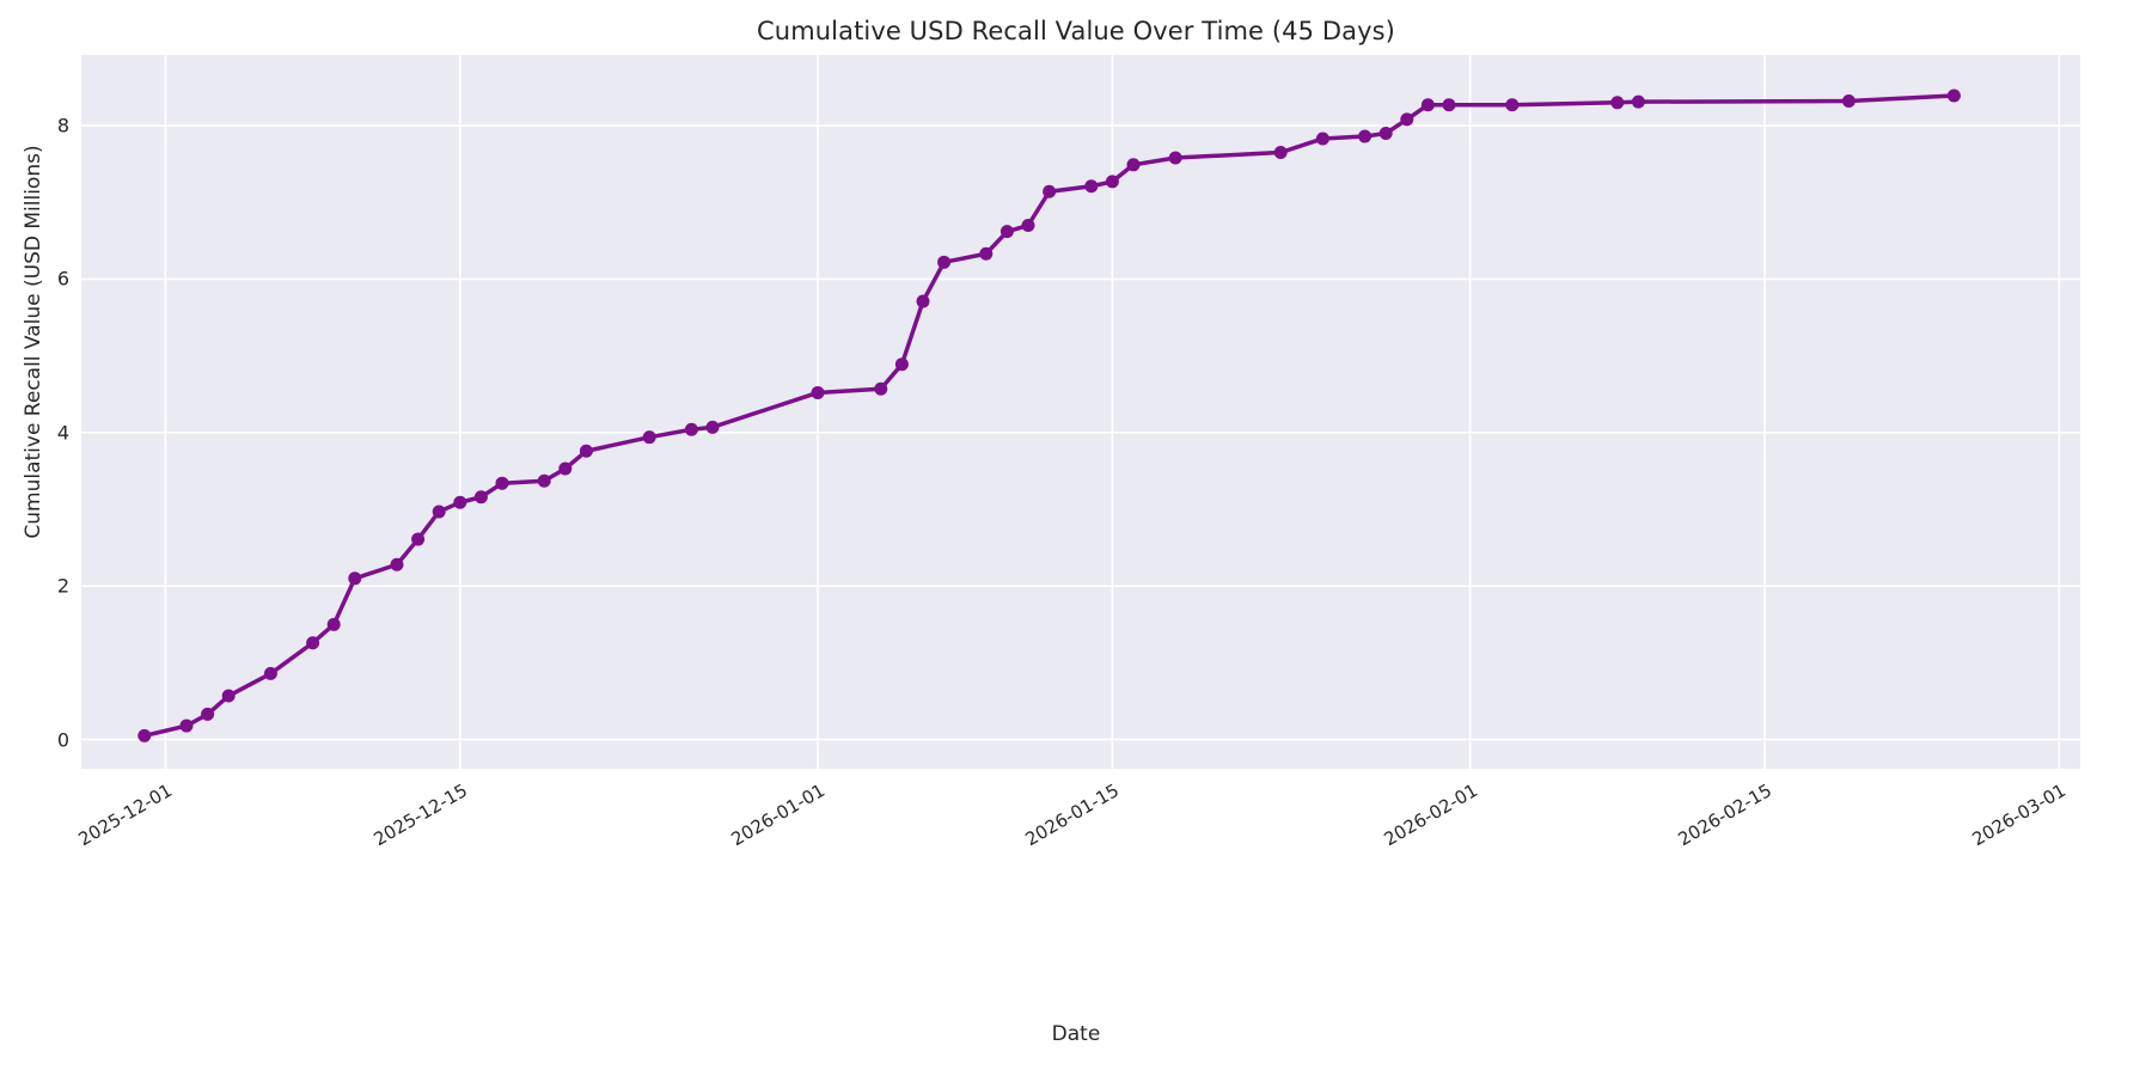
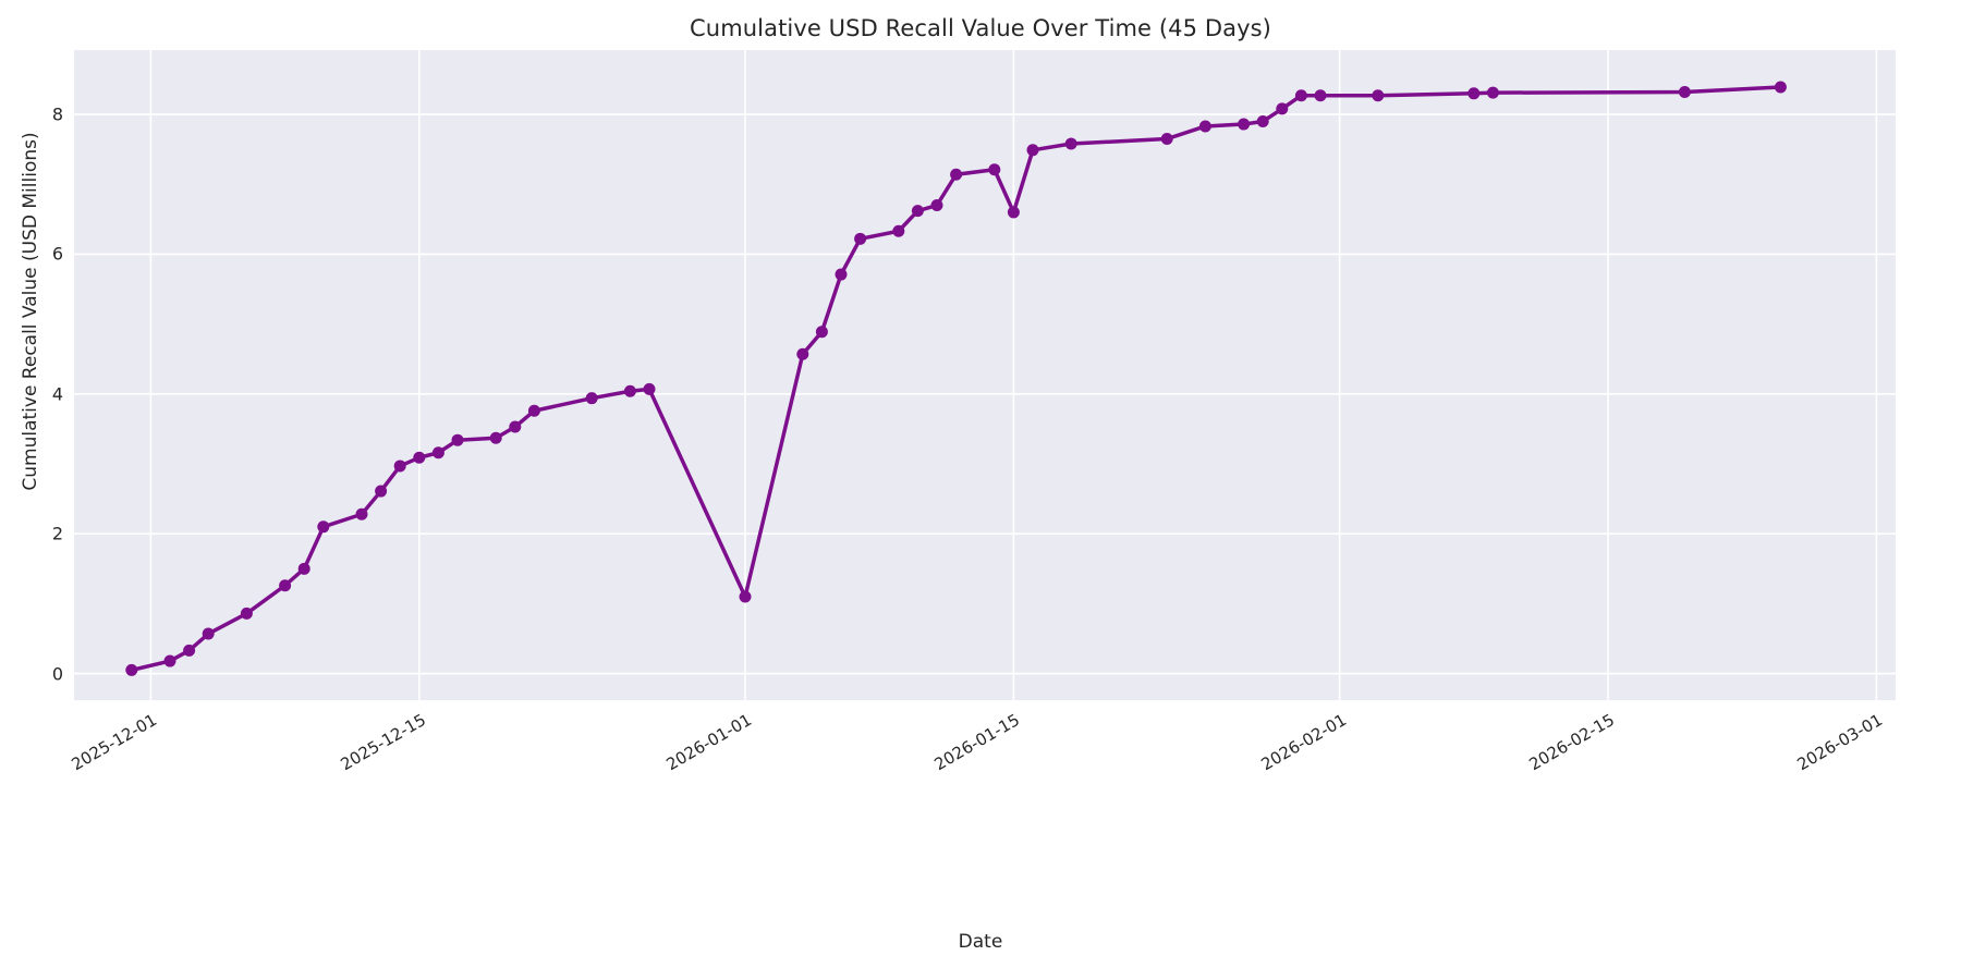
2026-01-01: 4.5 -> 1.1
2026-01-15: 7.3 -> 6.6
